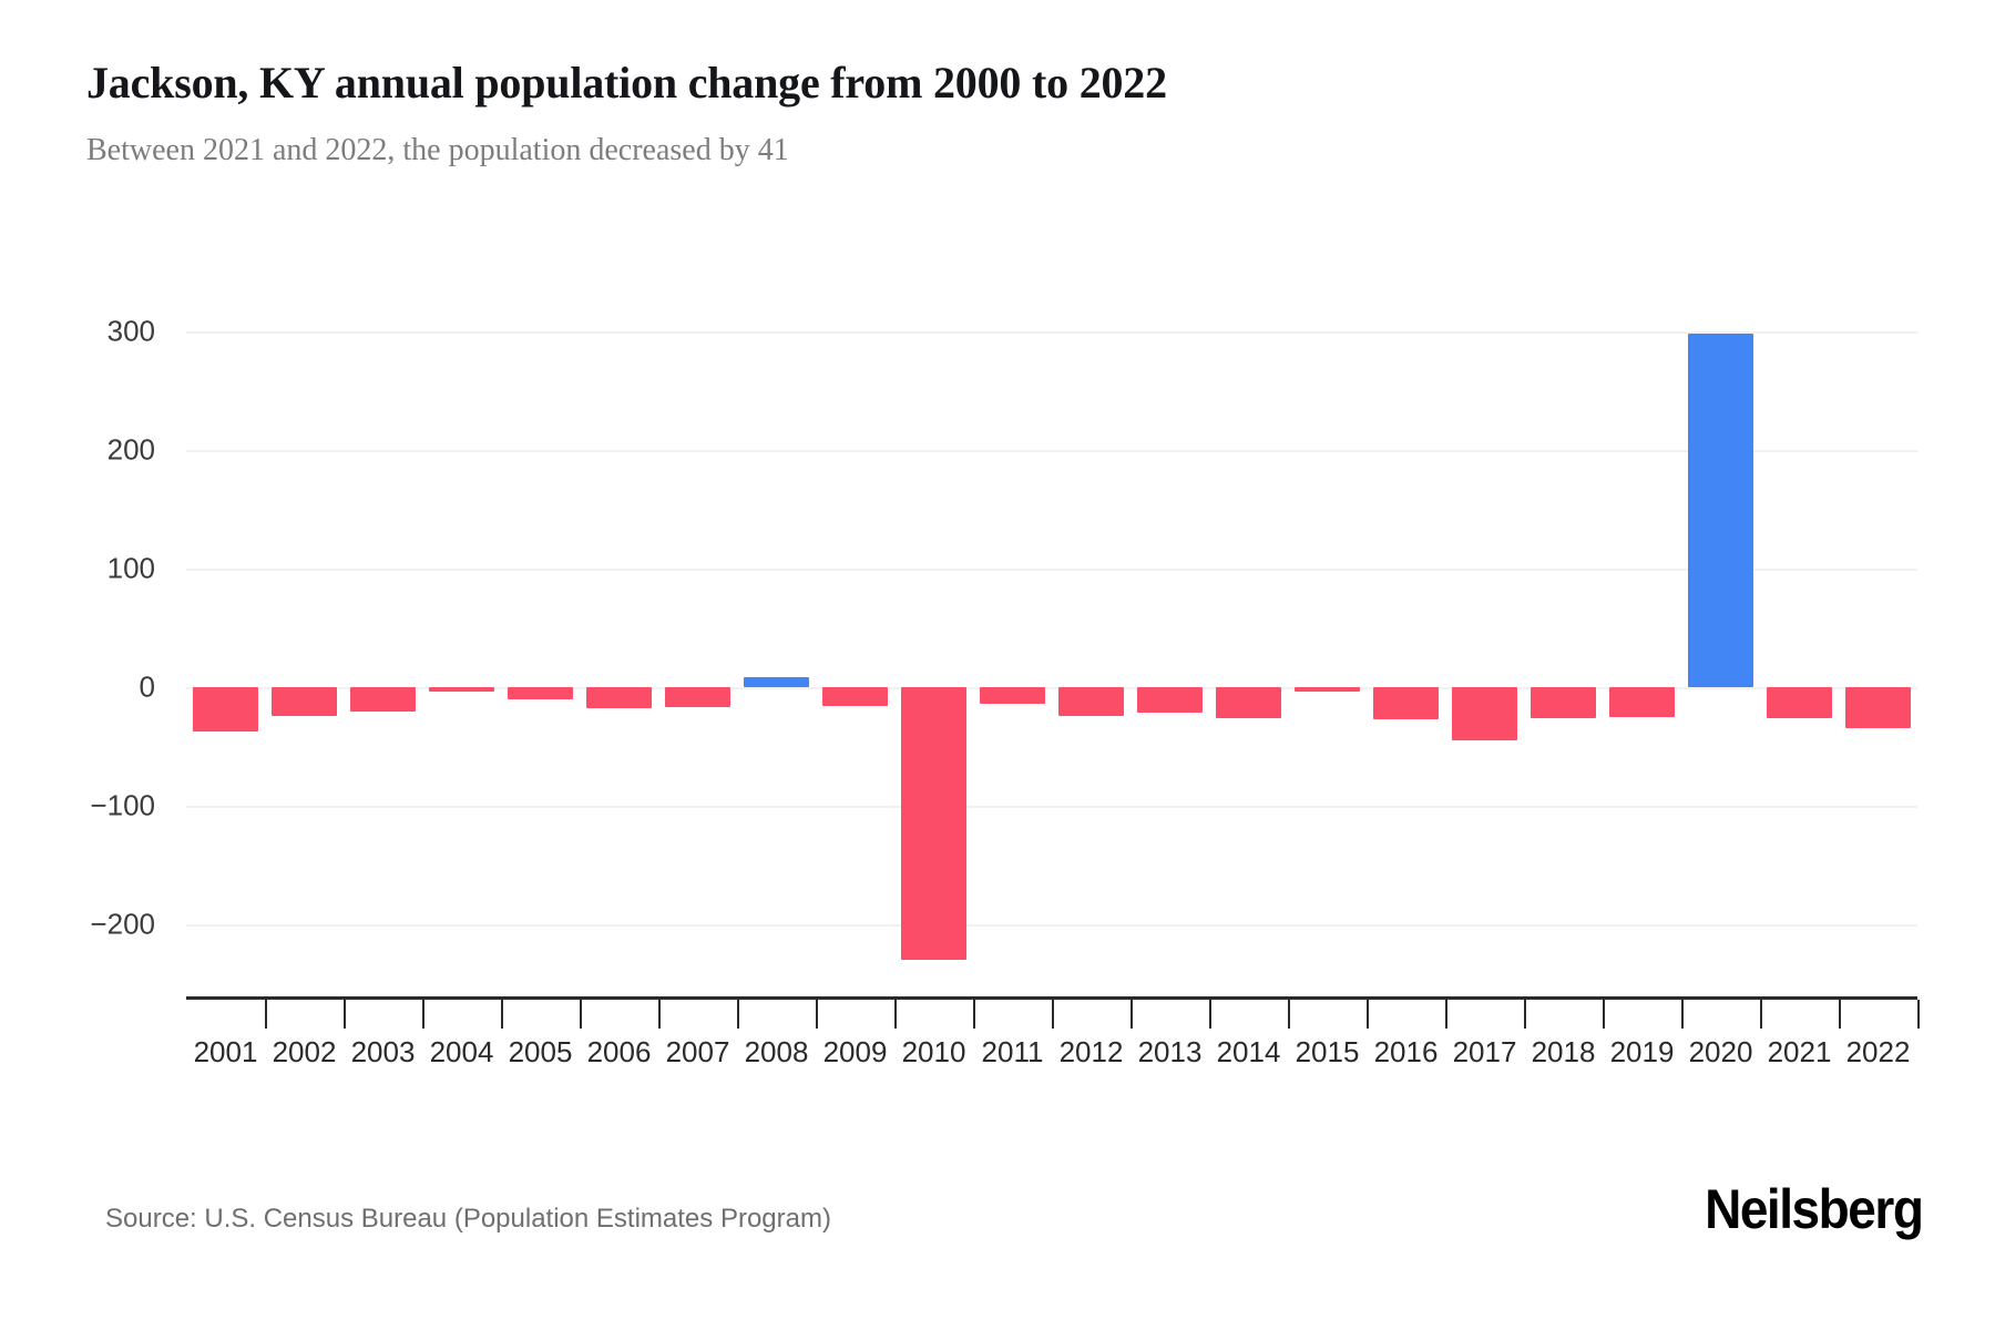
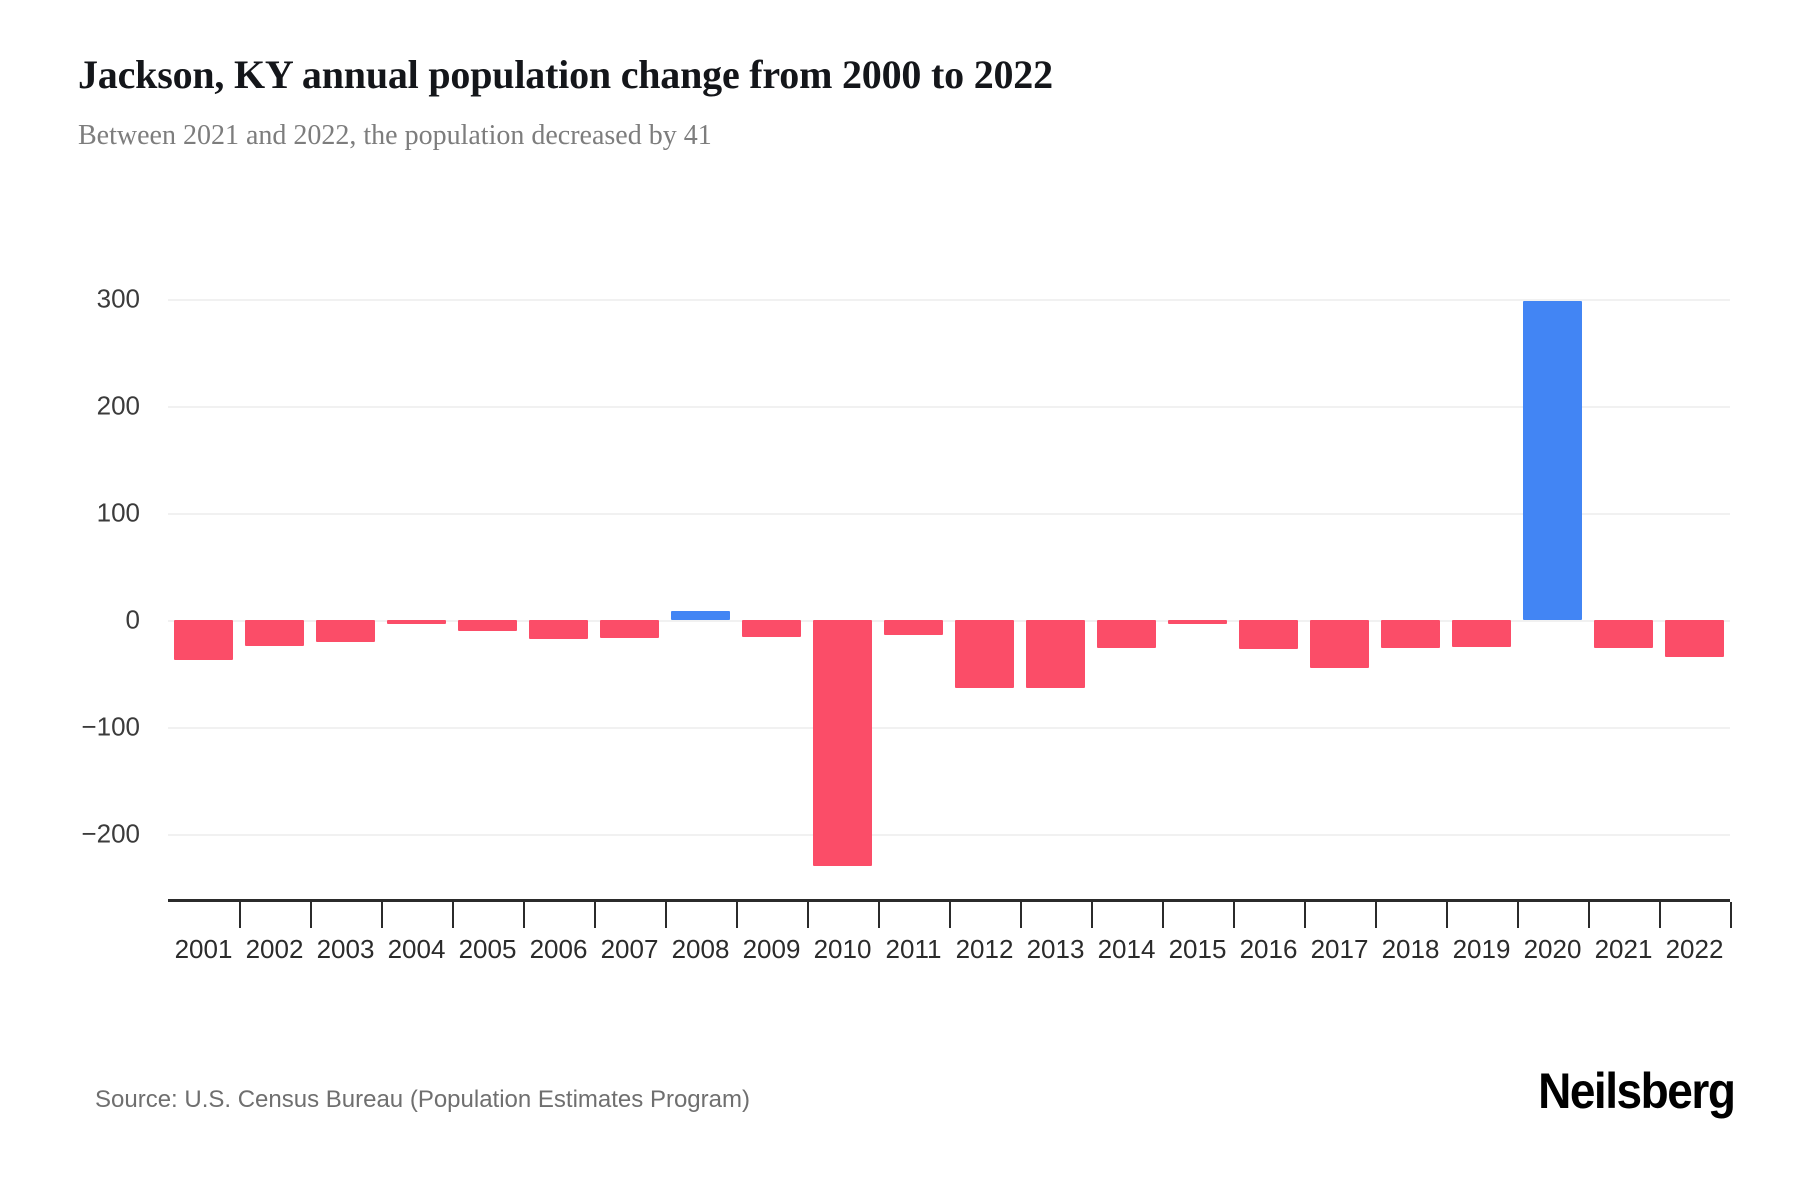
2012: -24 -> -64
2013: -22 -> -64
